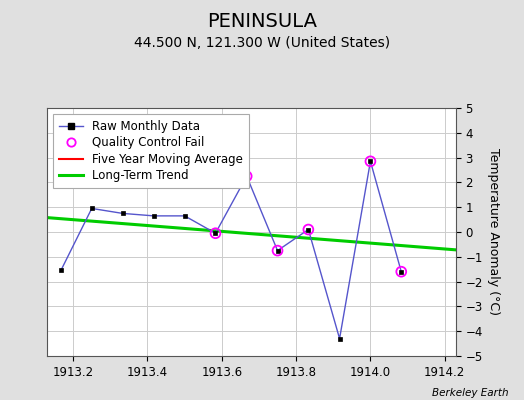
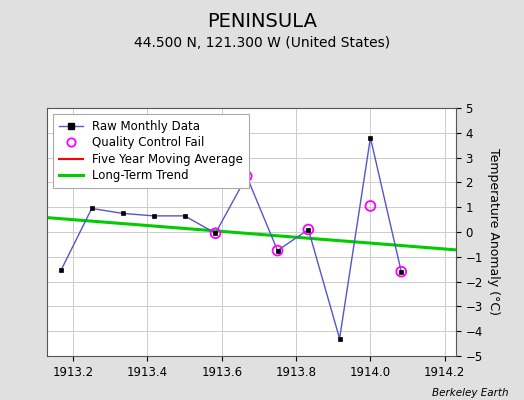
Raw Monthly Data/1914.0: 2.85 -> 3.80
Quality Control Fail/1914.0: 2.85 -> 1.05
